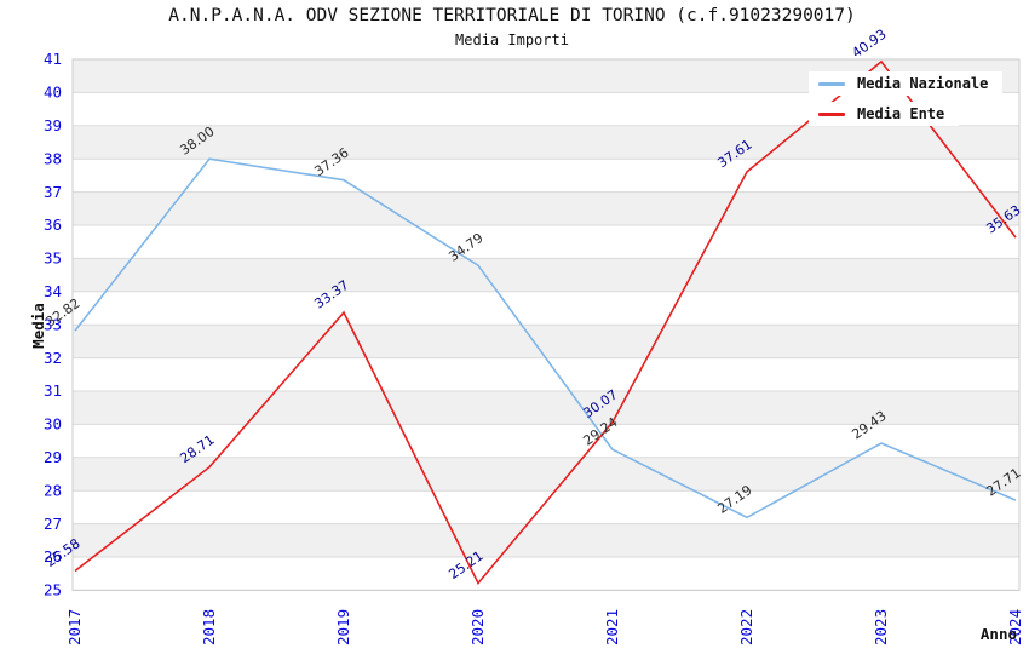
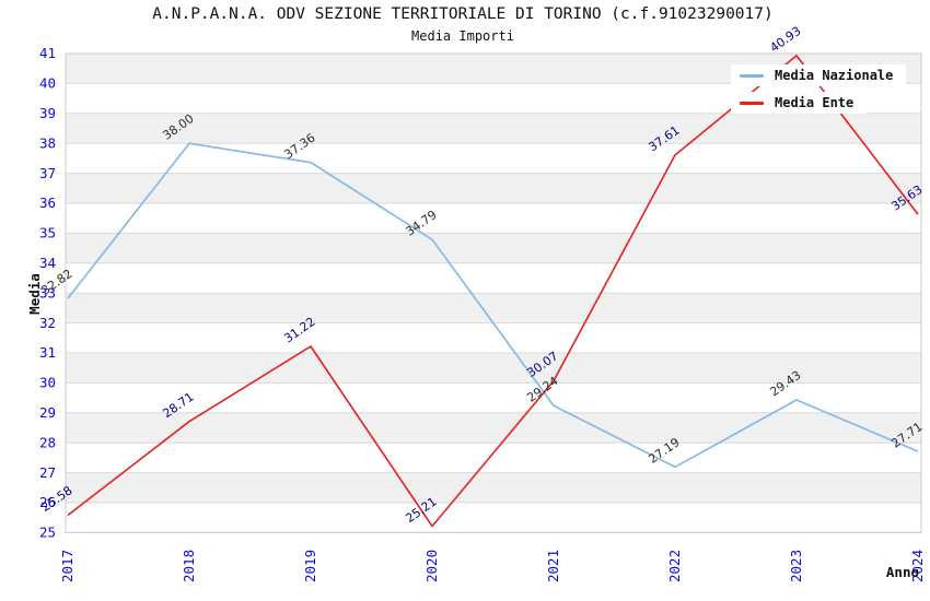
Media Ente/2019: 33.37 -> 31.22
